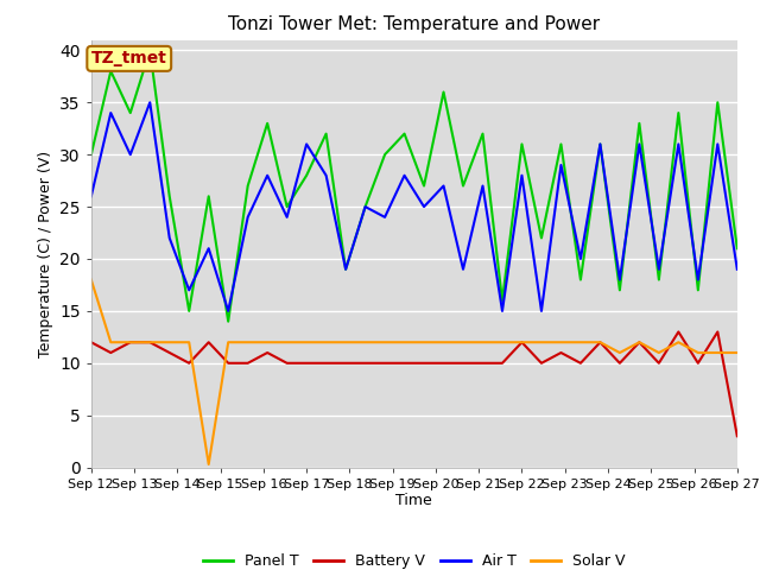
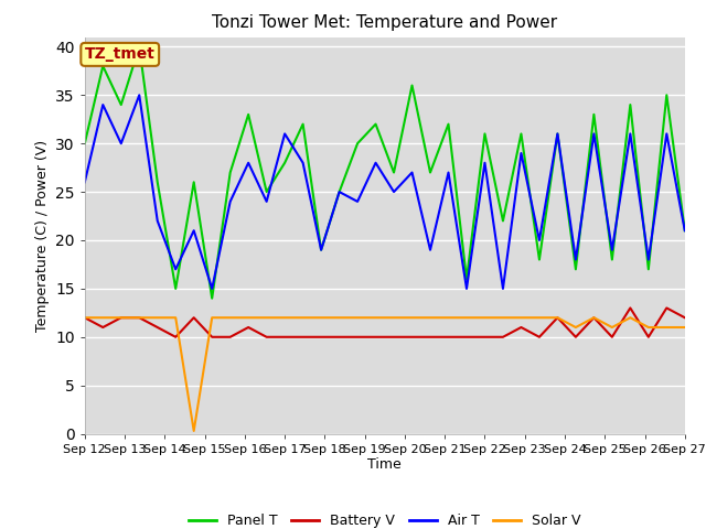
Solar V/Sep 12: 18.0 -> 12.0
Battery V/Sep 22: 12 -> 10
Air T/Sep 27: 19 -> 21
Battery V/Sep 27: 3 -> 12
